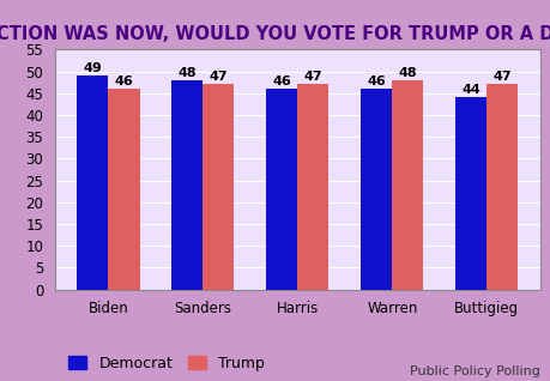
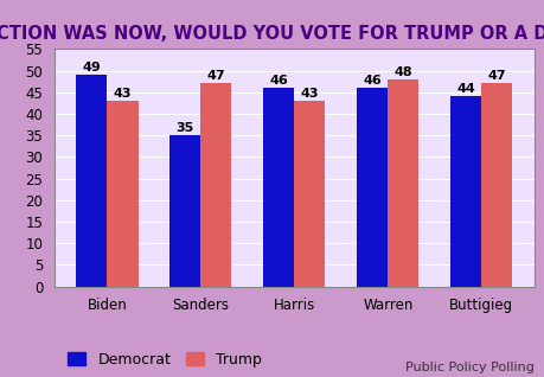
Trump/Biden: 46 -> 43
Democrat/Sanders: 48 -> 35
Trump/Harris: 47 -> 43
